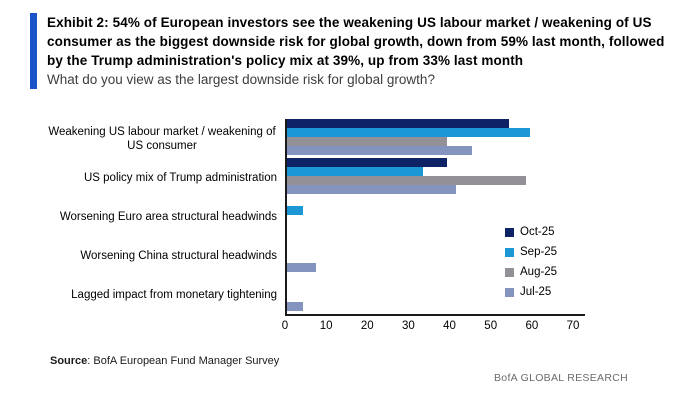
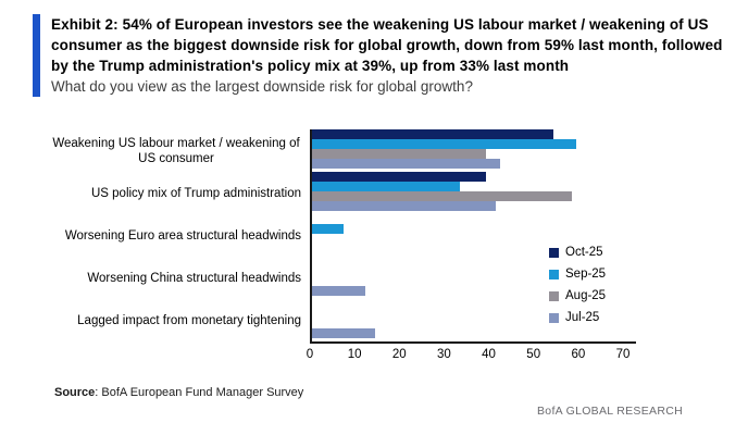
Jul-25/Weakening US labour market / weakening of US consumer: 45 -> 42
Sep-25/Worsening Euro area structural headwinds: 4 -> 7
Jul-25/Worsening China structural headwinds: 7 -> 12
Jul-25/Lagged impact from monetary tightening: 4 -> 14
